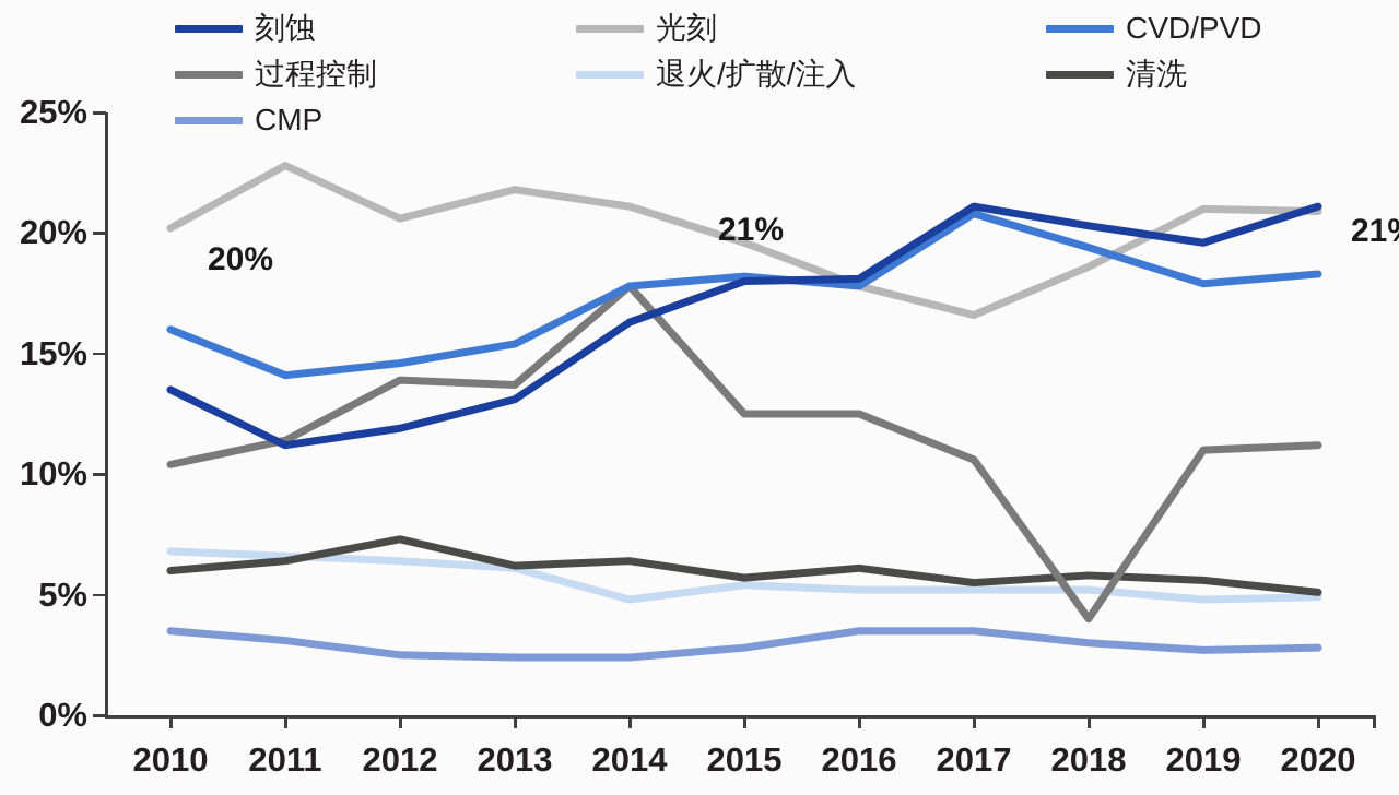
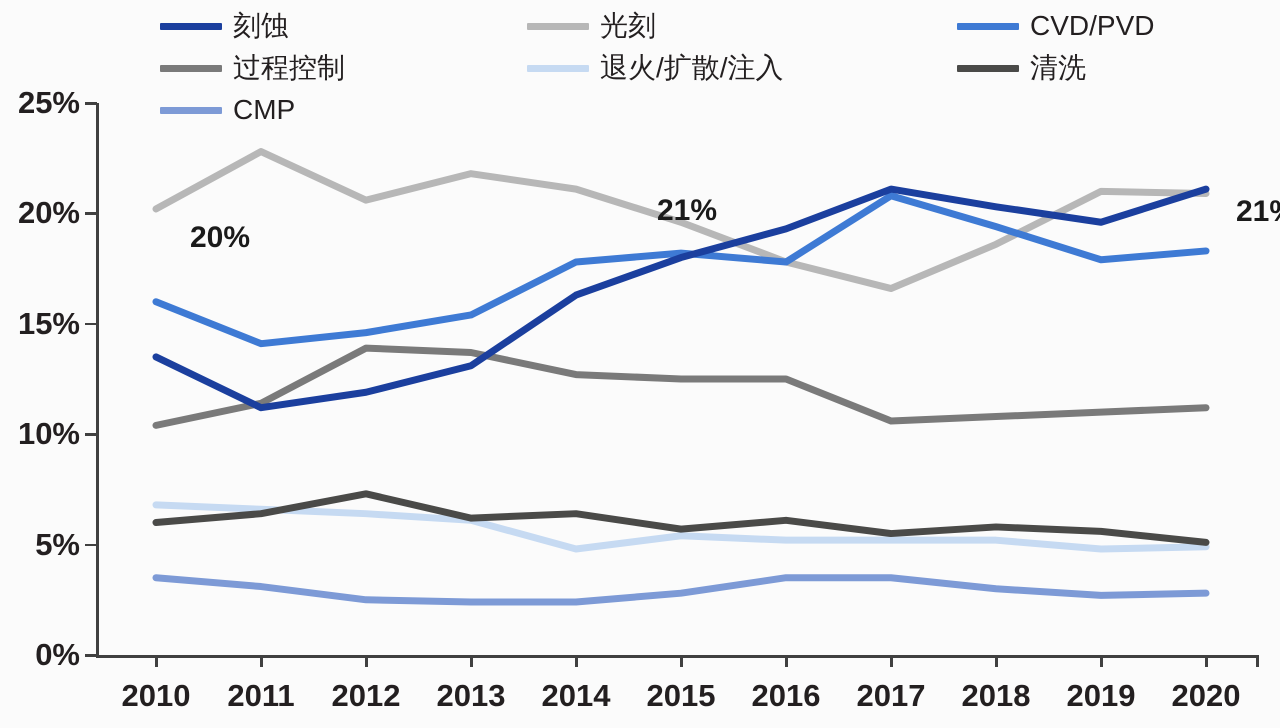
过程控制/2014: 17.8% -> 12.7%
刻蚀/2016: 18.1% -> 19.3%
过程控制/2018: 4.0% -> 10.8%
